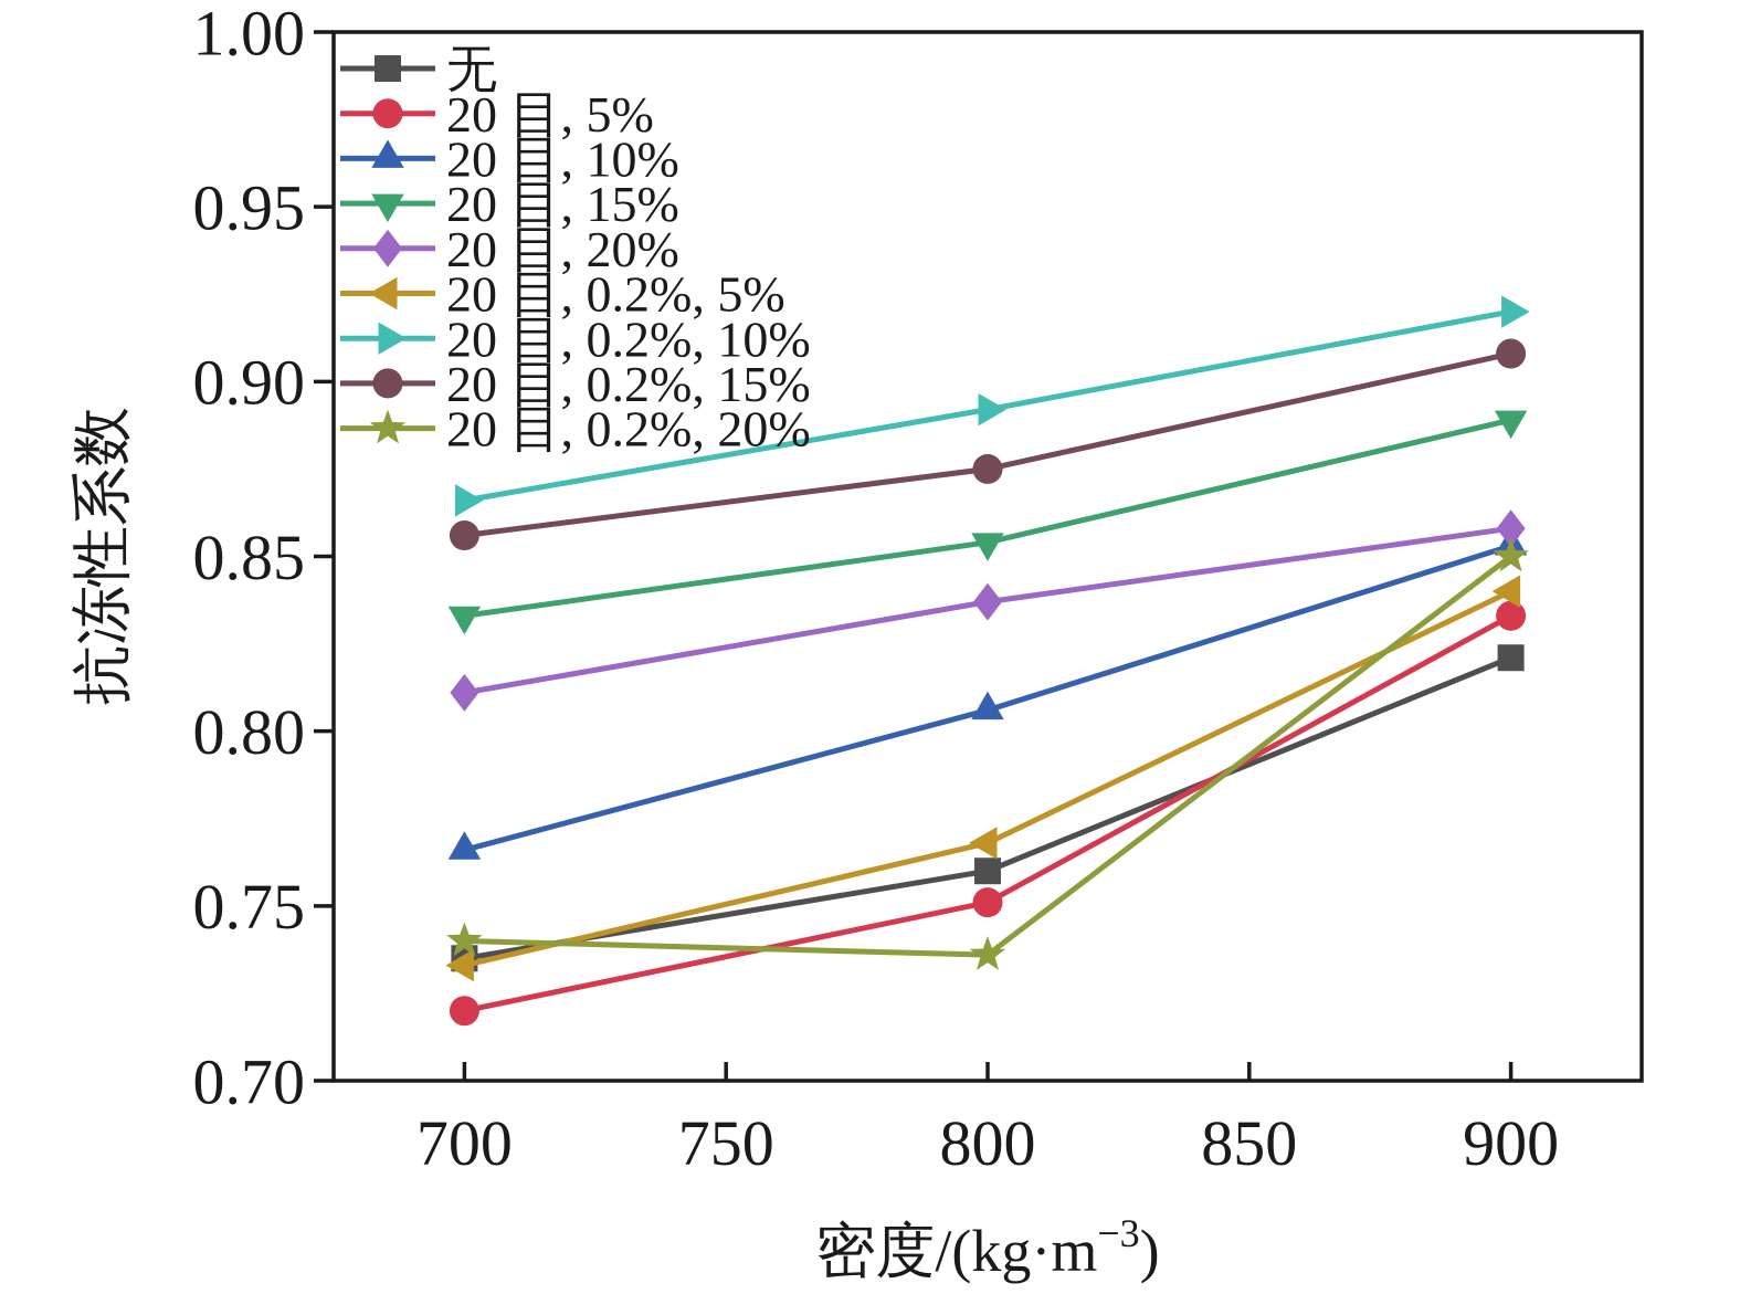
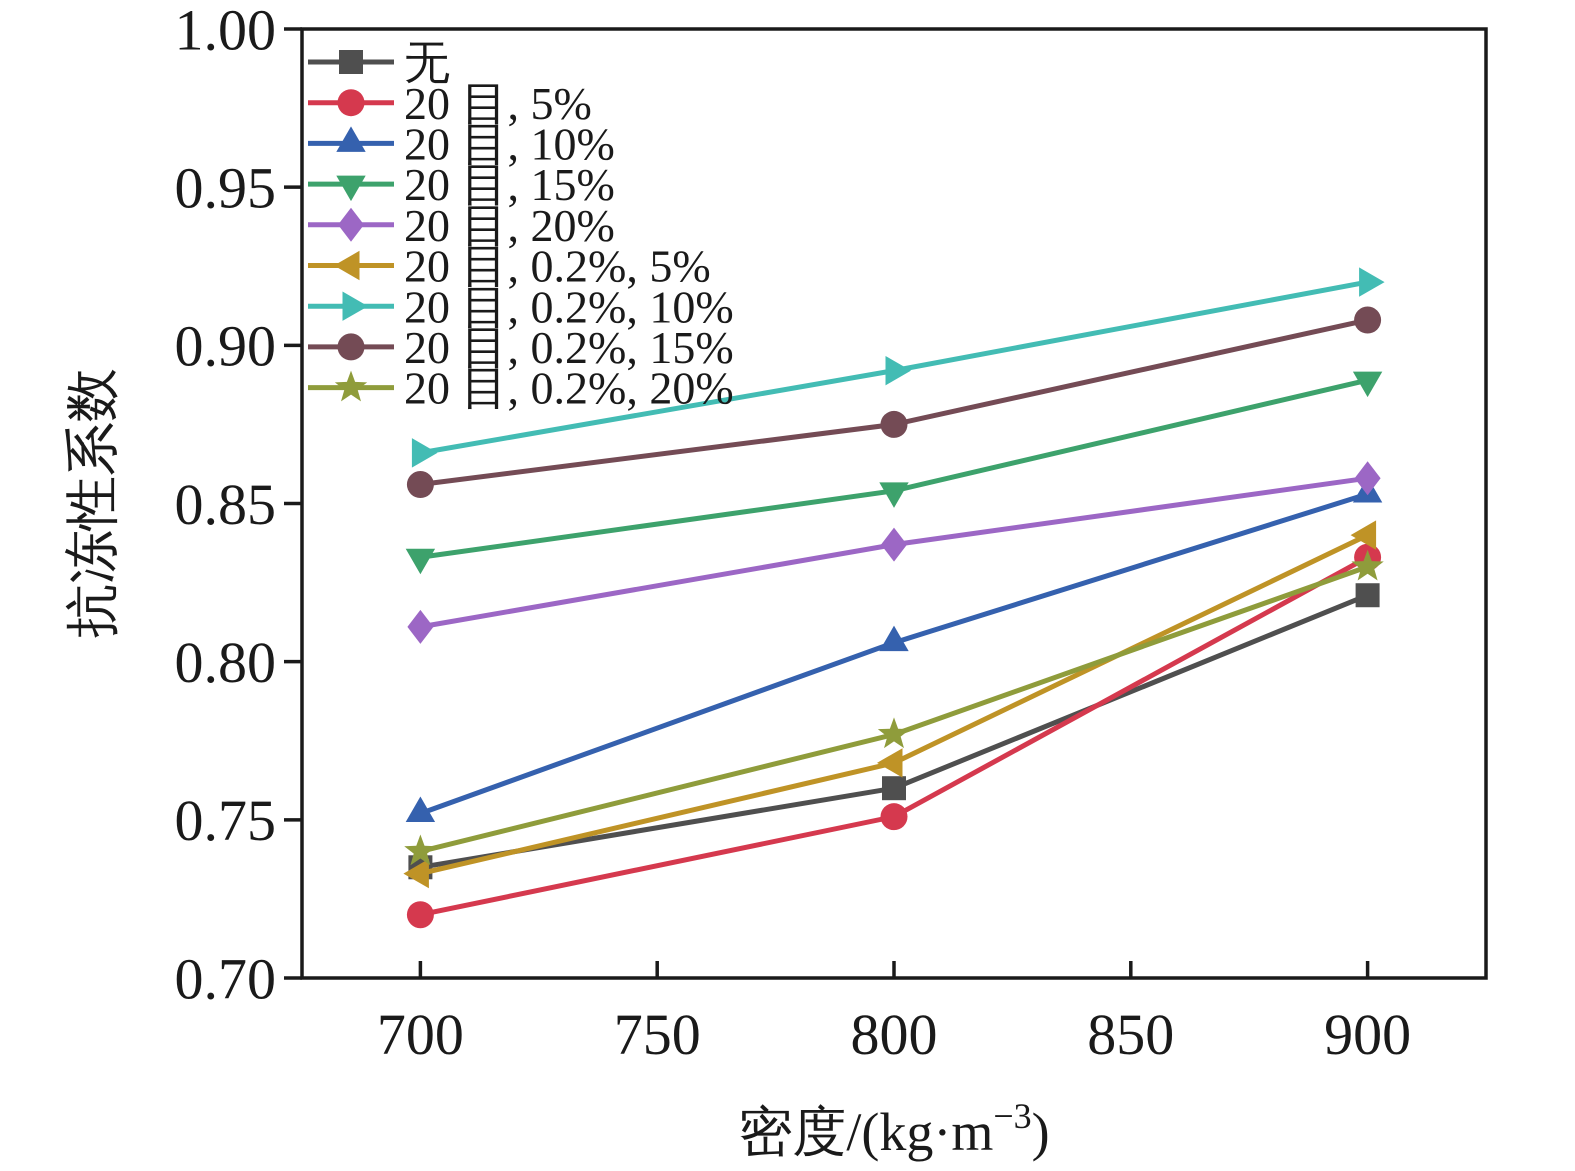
20 目, 10%/700: 0.766 -> 0.752
20 目, 0.2%, 20%/800: 0.736 -> 0.777
20 目, 0.2%, 20%/900: 0.850 -> 0.830
